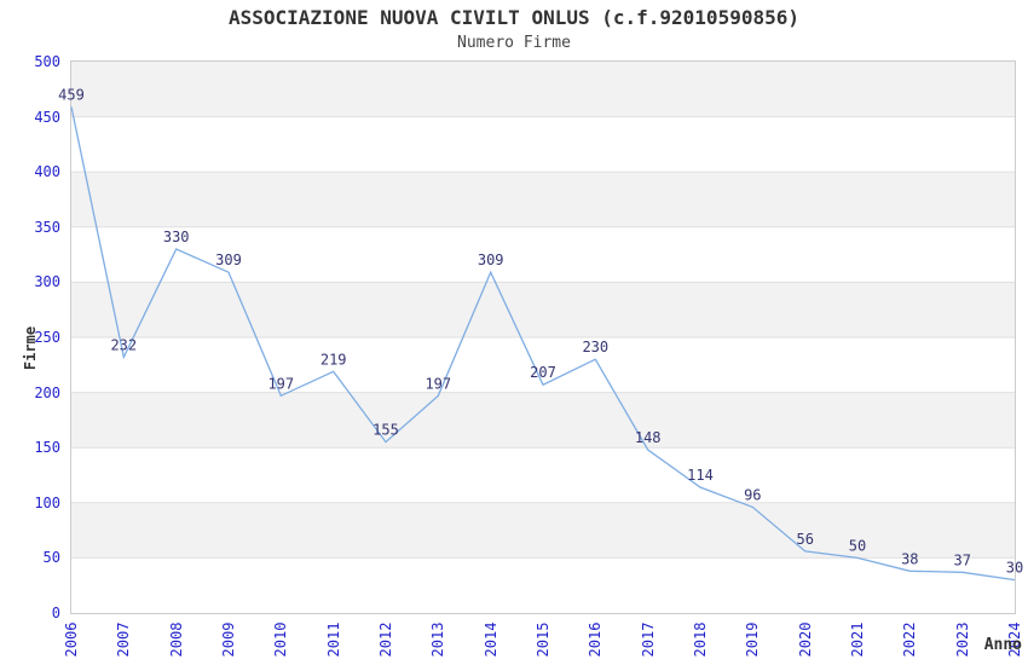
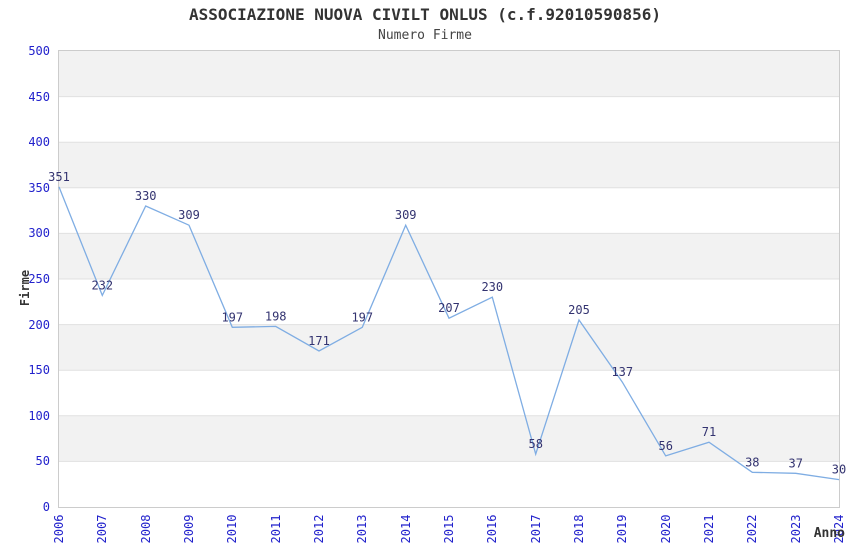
2006: 459 -> 351
2011: 219 -> 198
2012: 155 -> 171
2017: 148 -> 58
2018: 114 -> 205
2019: 96 -> 137
2021: 50 -> 71
